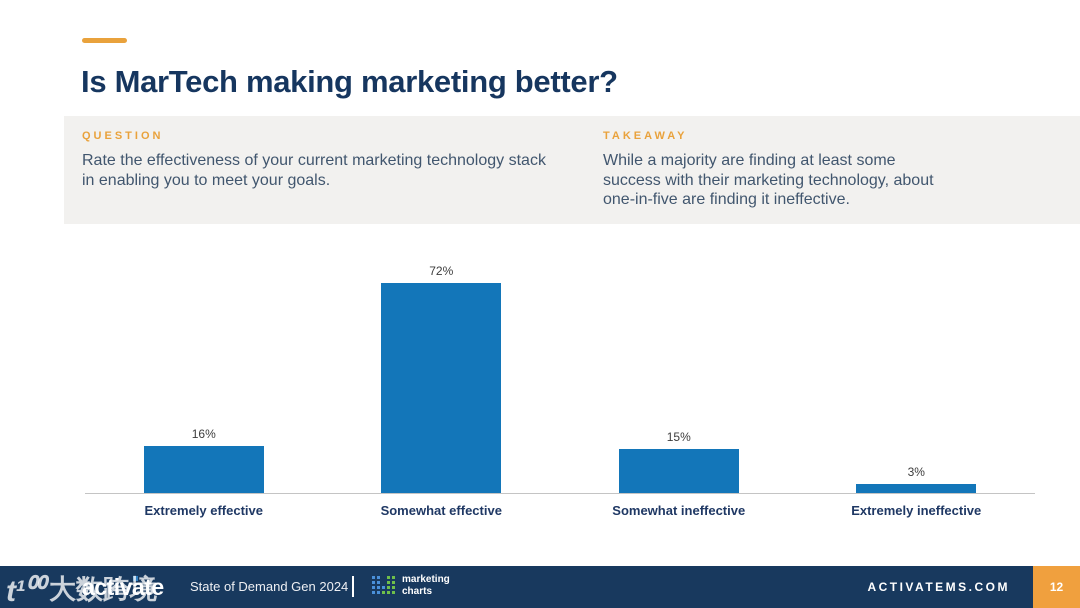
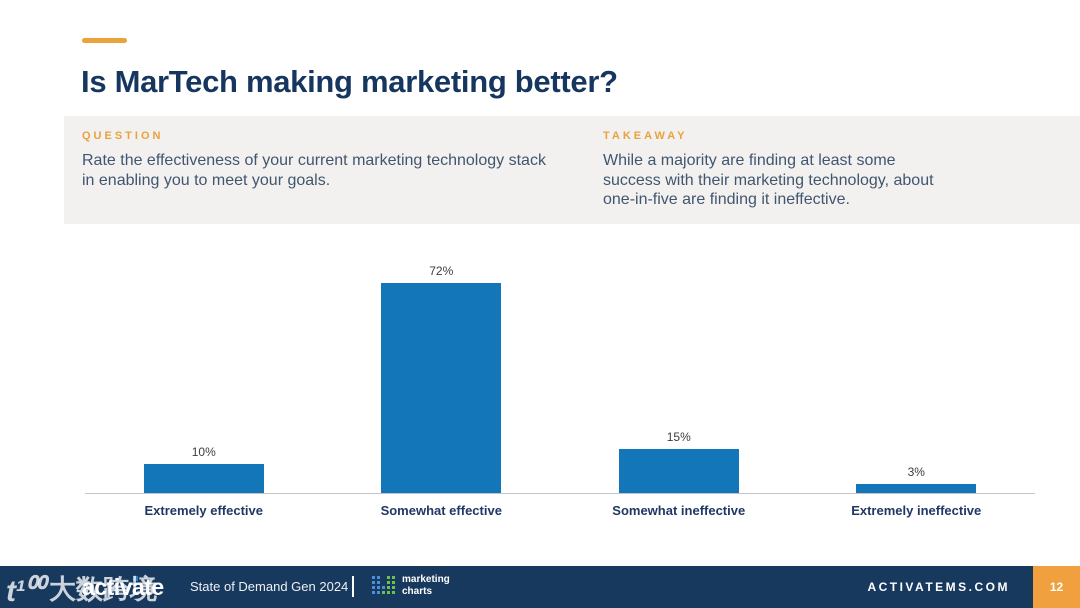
Extremely effective: 16% -> 10%
